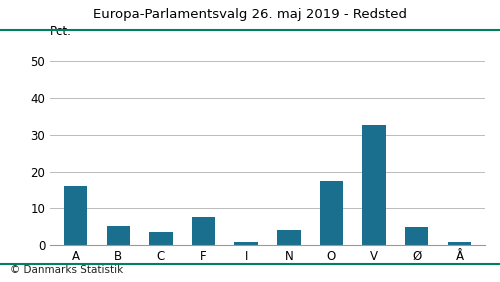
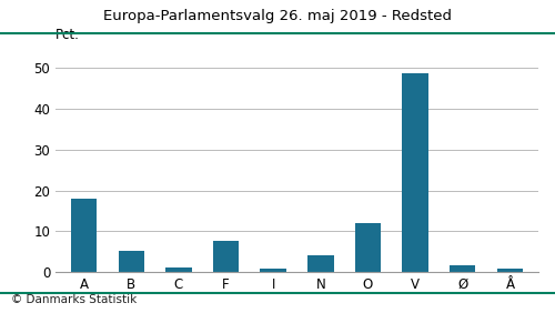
A: 16.0 -> 18.0
C: 3.5 -> 1.3
O: 17.5 -> 12.1
V: 32.5 -> 48.7
Ø: 5.0 -> 1.6
